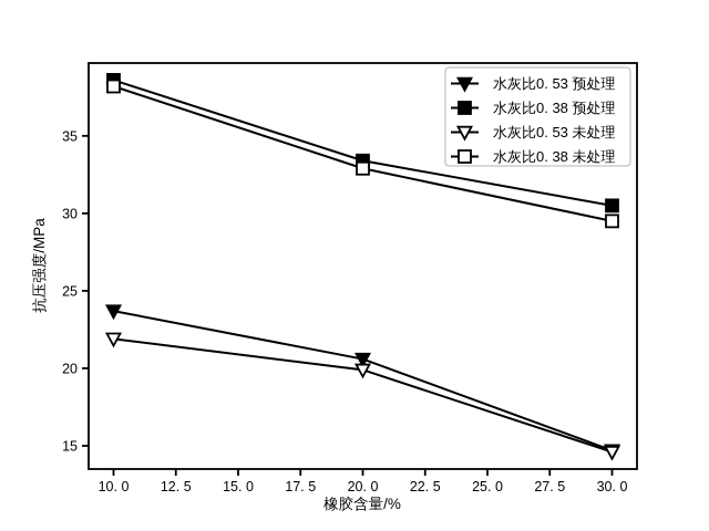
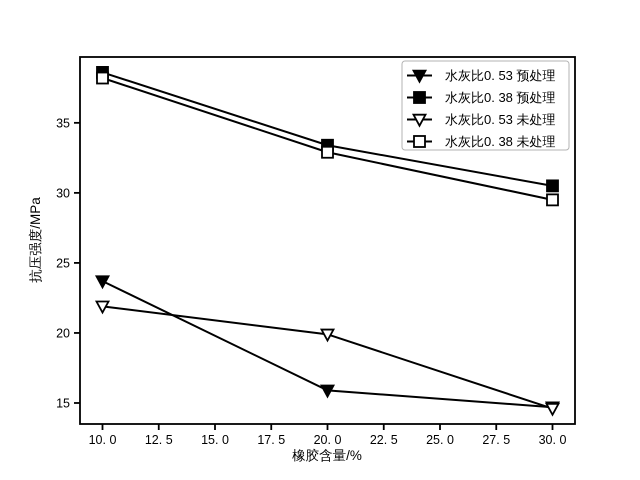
水灰比0. 53 预处理/20: 20.6 -> 15.9
